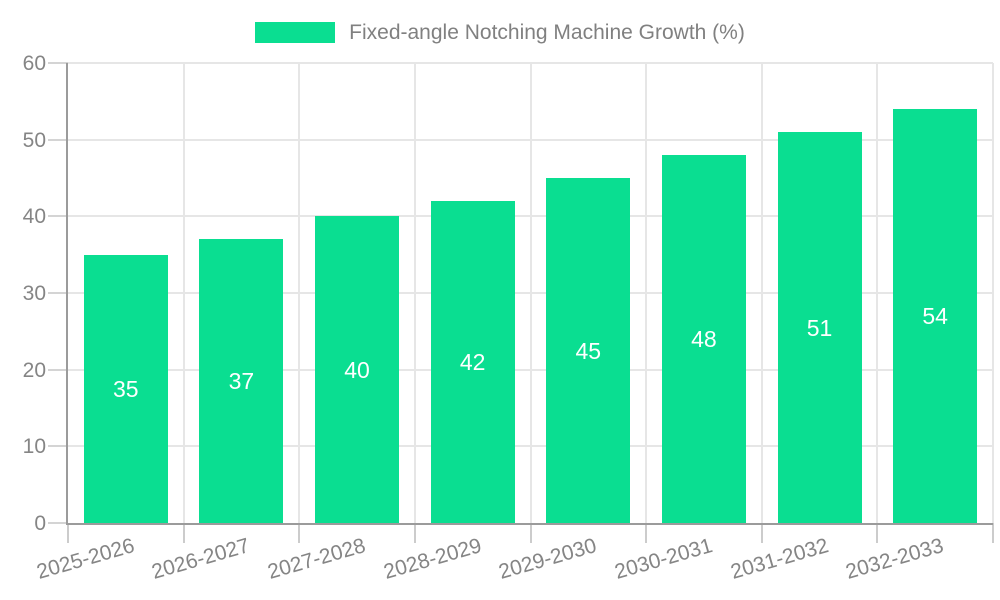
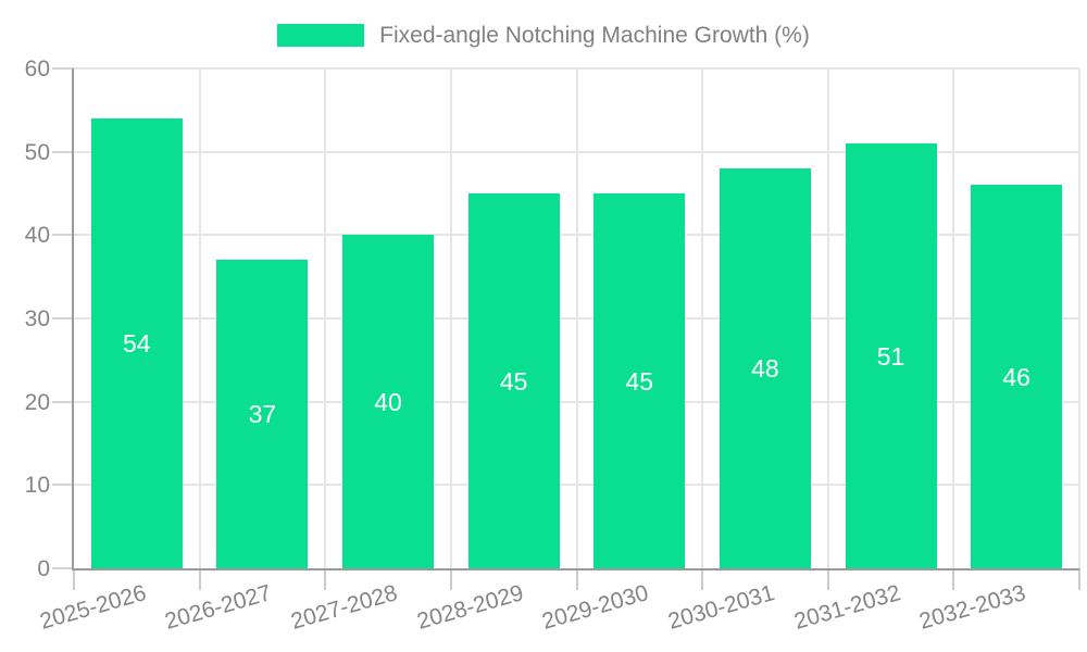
2025-2026: 35 -> 54
2028-2029: 42 -> 45
2032-2033: 54 -> 46
